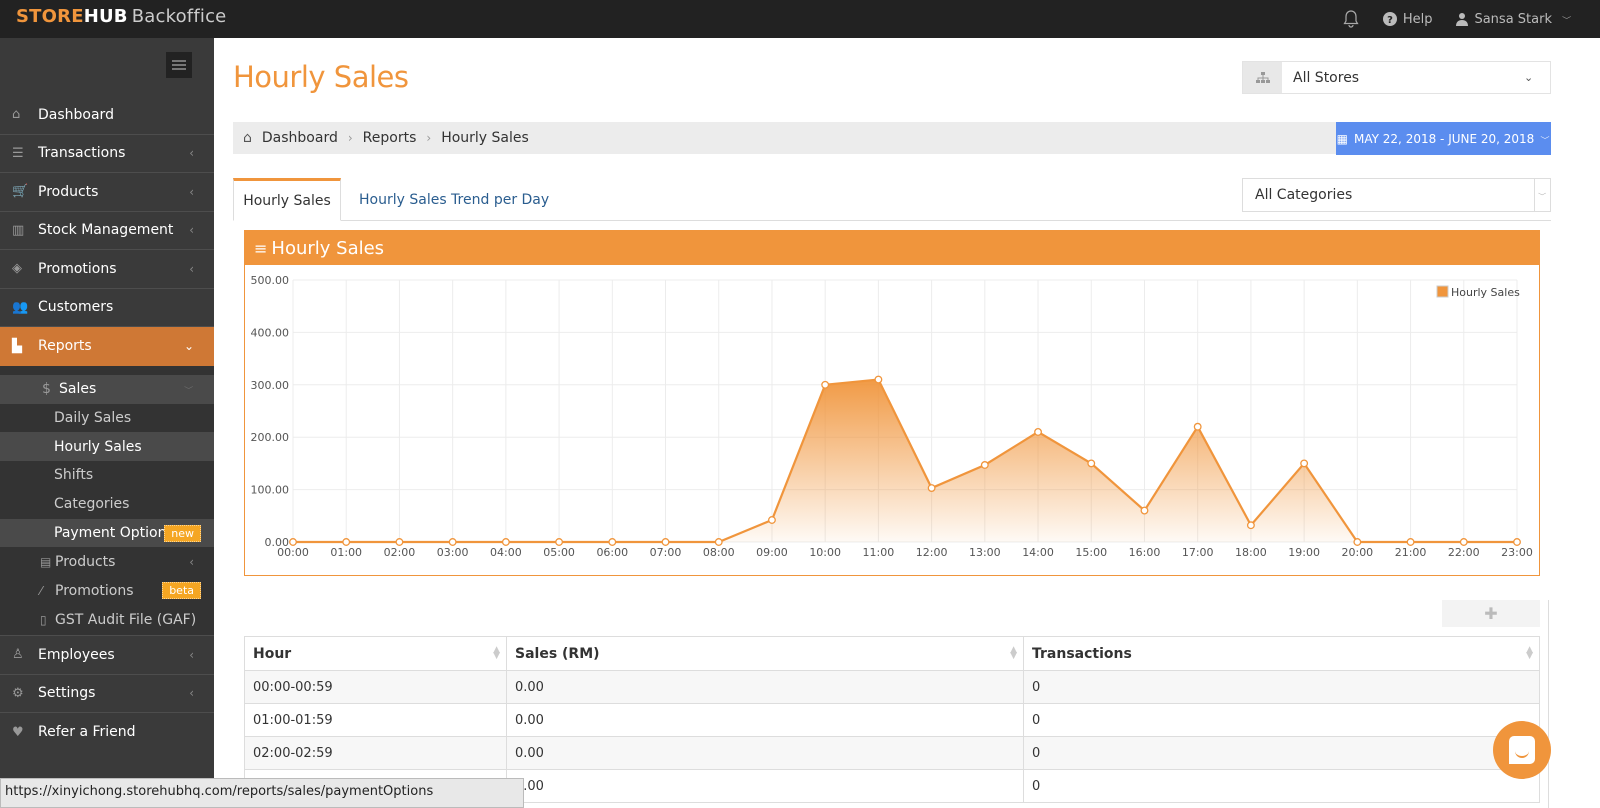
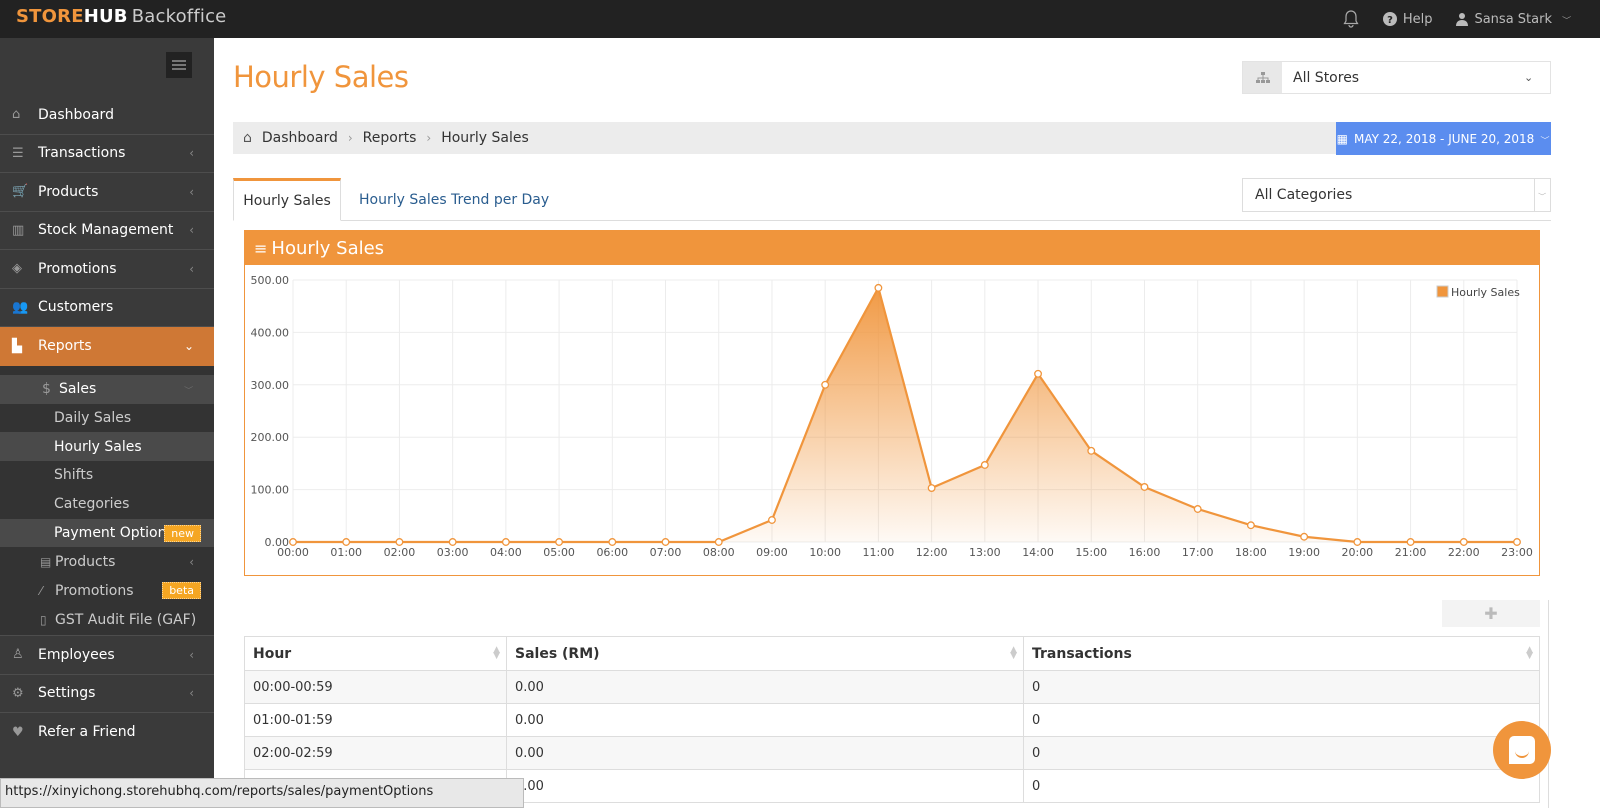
11:00: 310 -> 480
14:00: 210 -> 320
15:00: 150 -> 170
16:00: 60 -> 100
17:00: 220 -> 60
19:00: 150 -> 10
